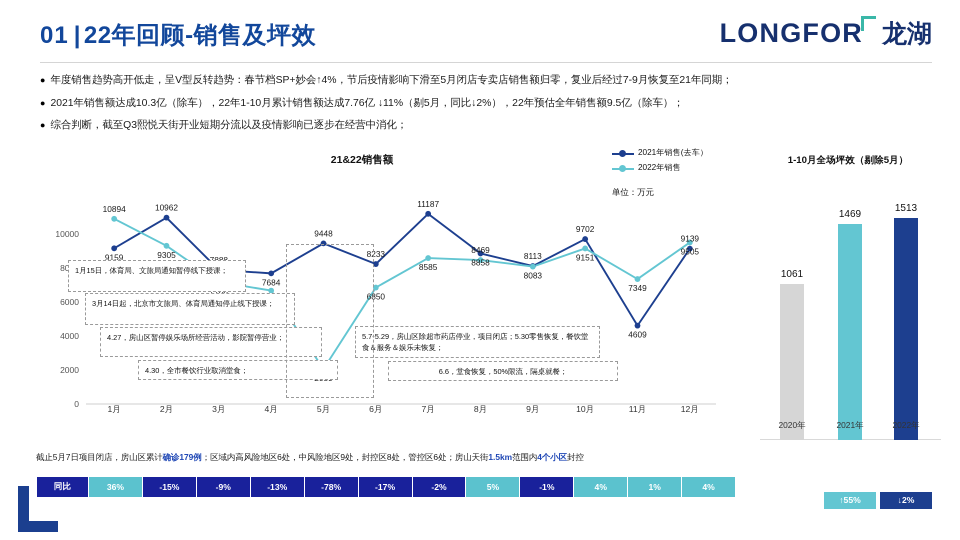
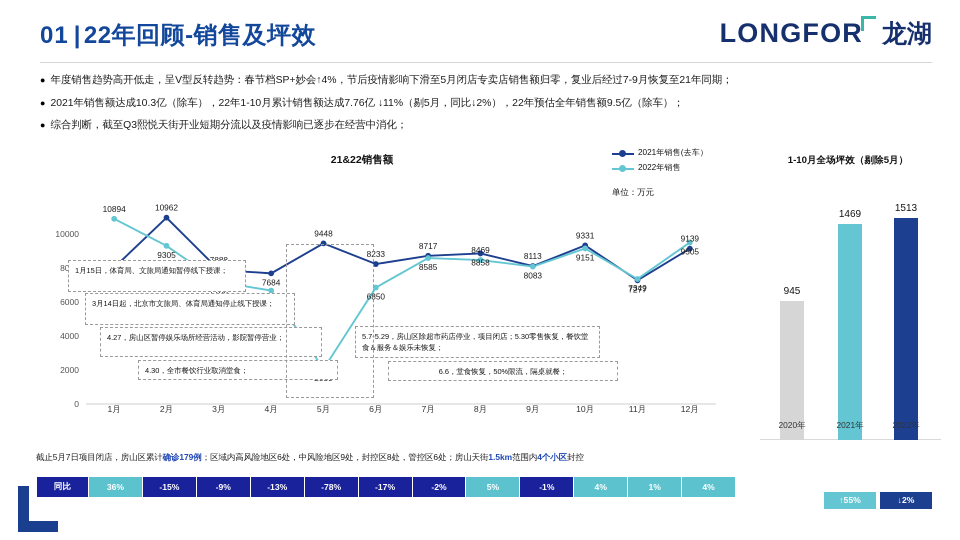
21&22销售额/2021年销售(去车）/1月: 9159 -> 8024
21&22销售额/2021年销售(去车）/7月: 11187 -> 8717
21&22销售额/2021年销售(去车）/10月: 9702 -> 9331
21&22销售额/2021年销售(去车）/11月: 4609 -> 7277
1-10月全场坪效（剔除5月）/2020年: 1061 -> 945
